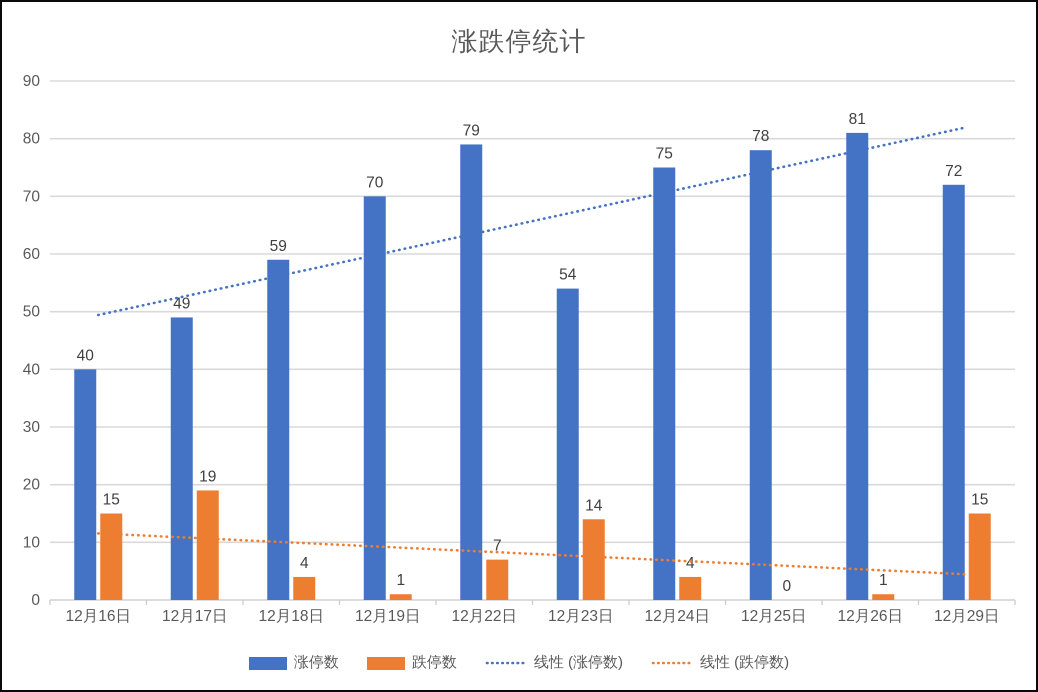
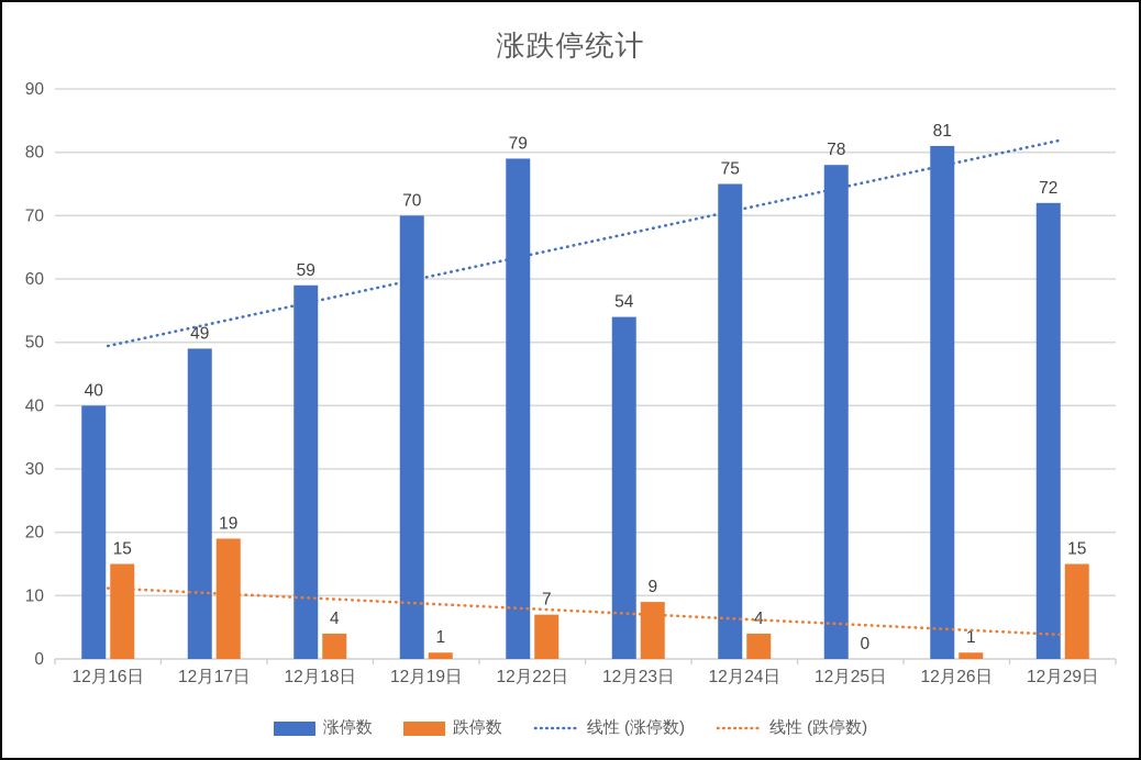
跌停数/12月23日: 14 -> 9
